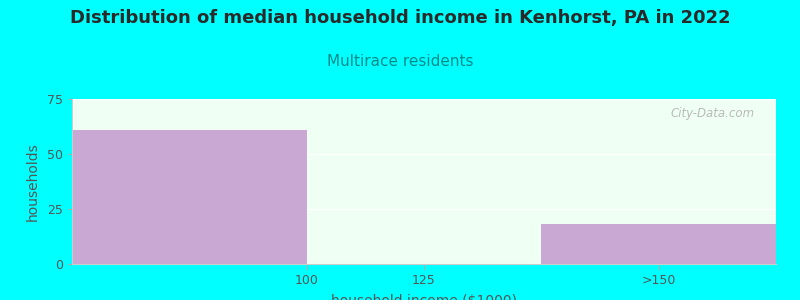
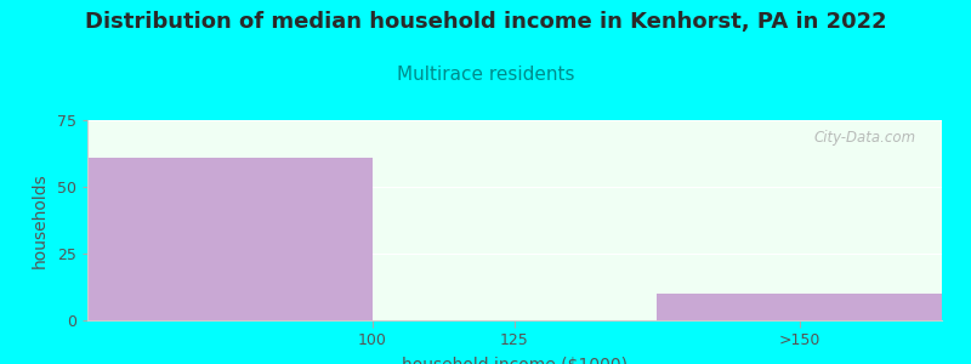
>150: 18 -> 10
